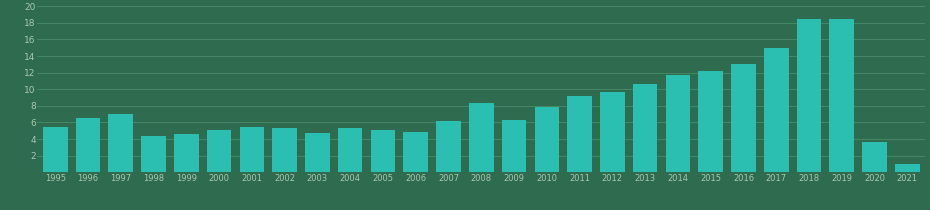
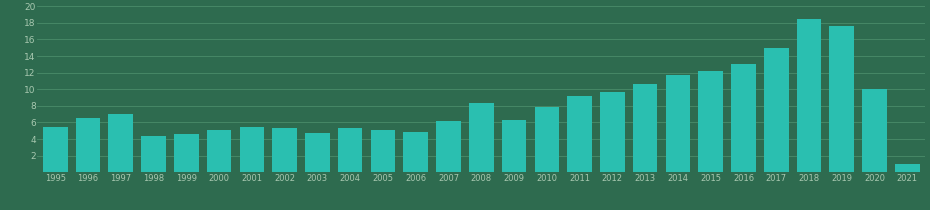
2019: 18.5 -> 17.6
2020: 3.7 -> 10.0
